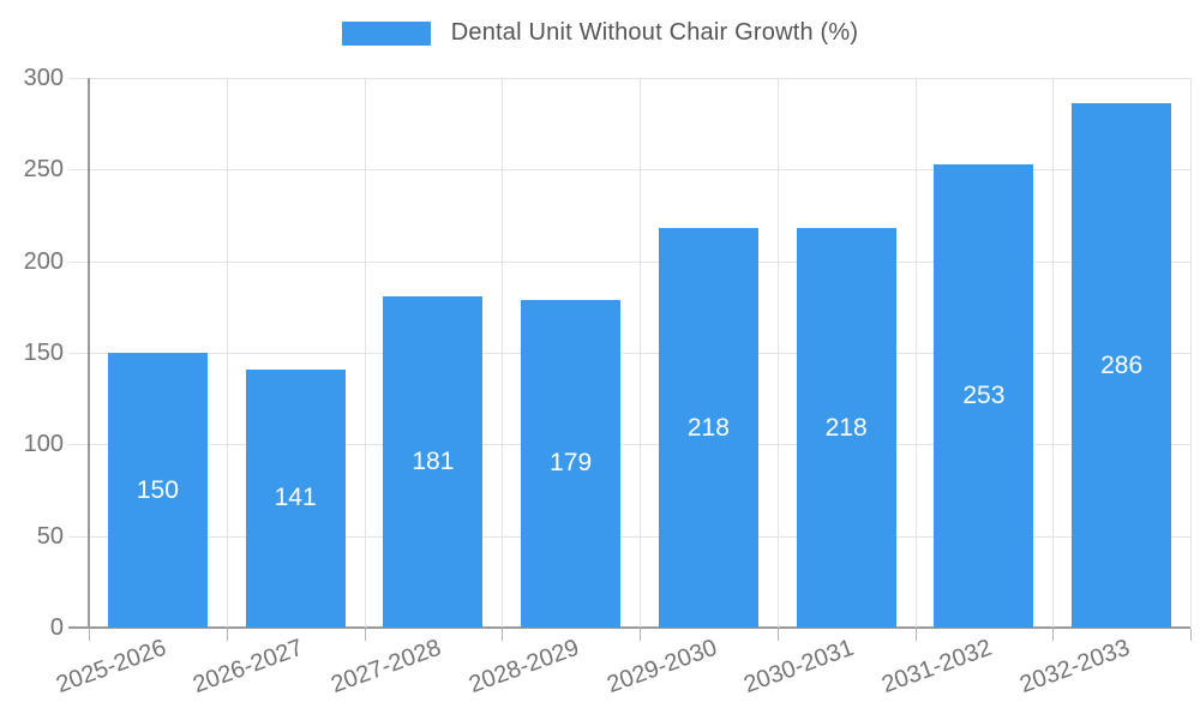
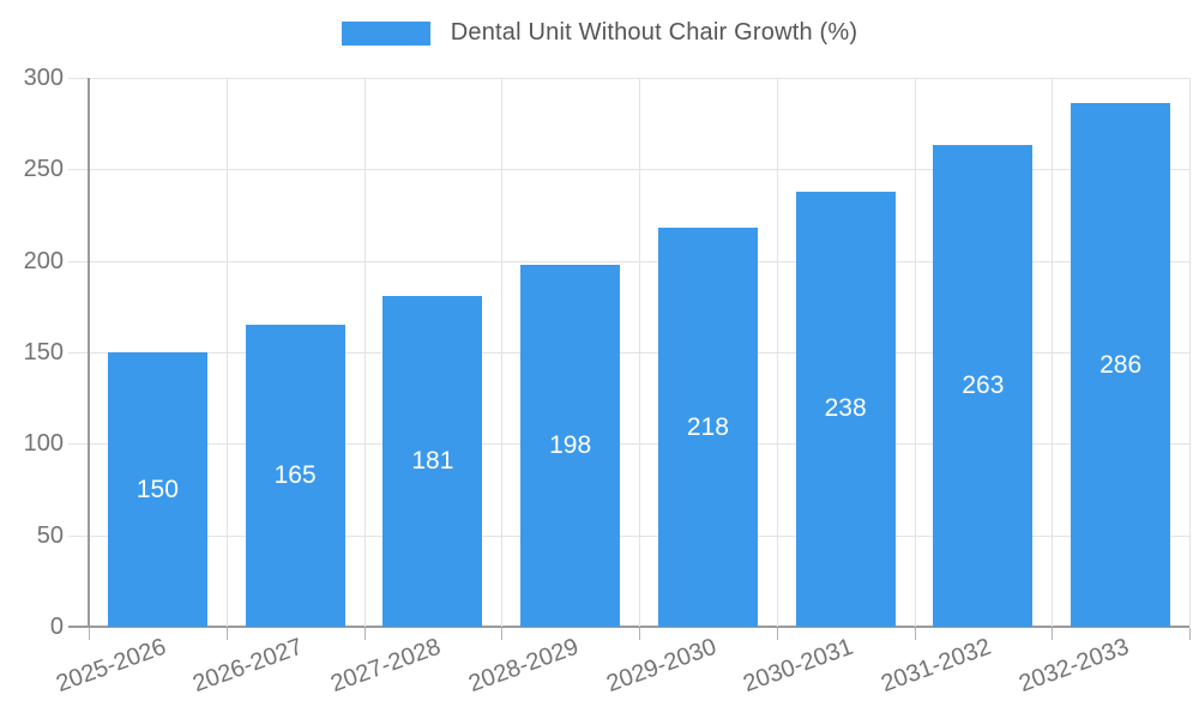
2026-2027: 141 -> 165
2028-2029: 179 -> 198
2030-2031: 218 -> 238
2031-2032: 253 -> 263
